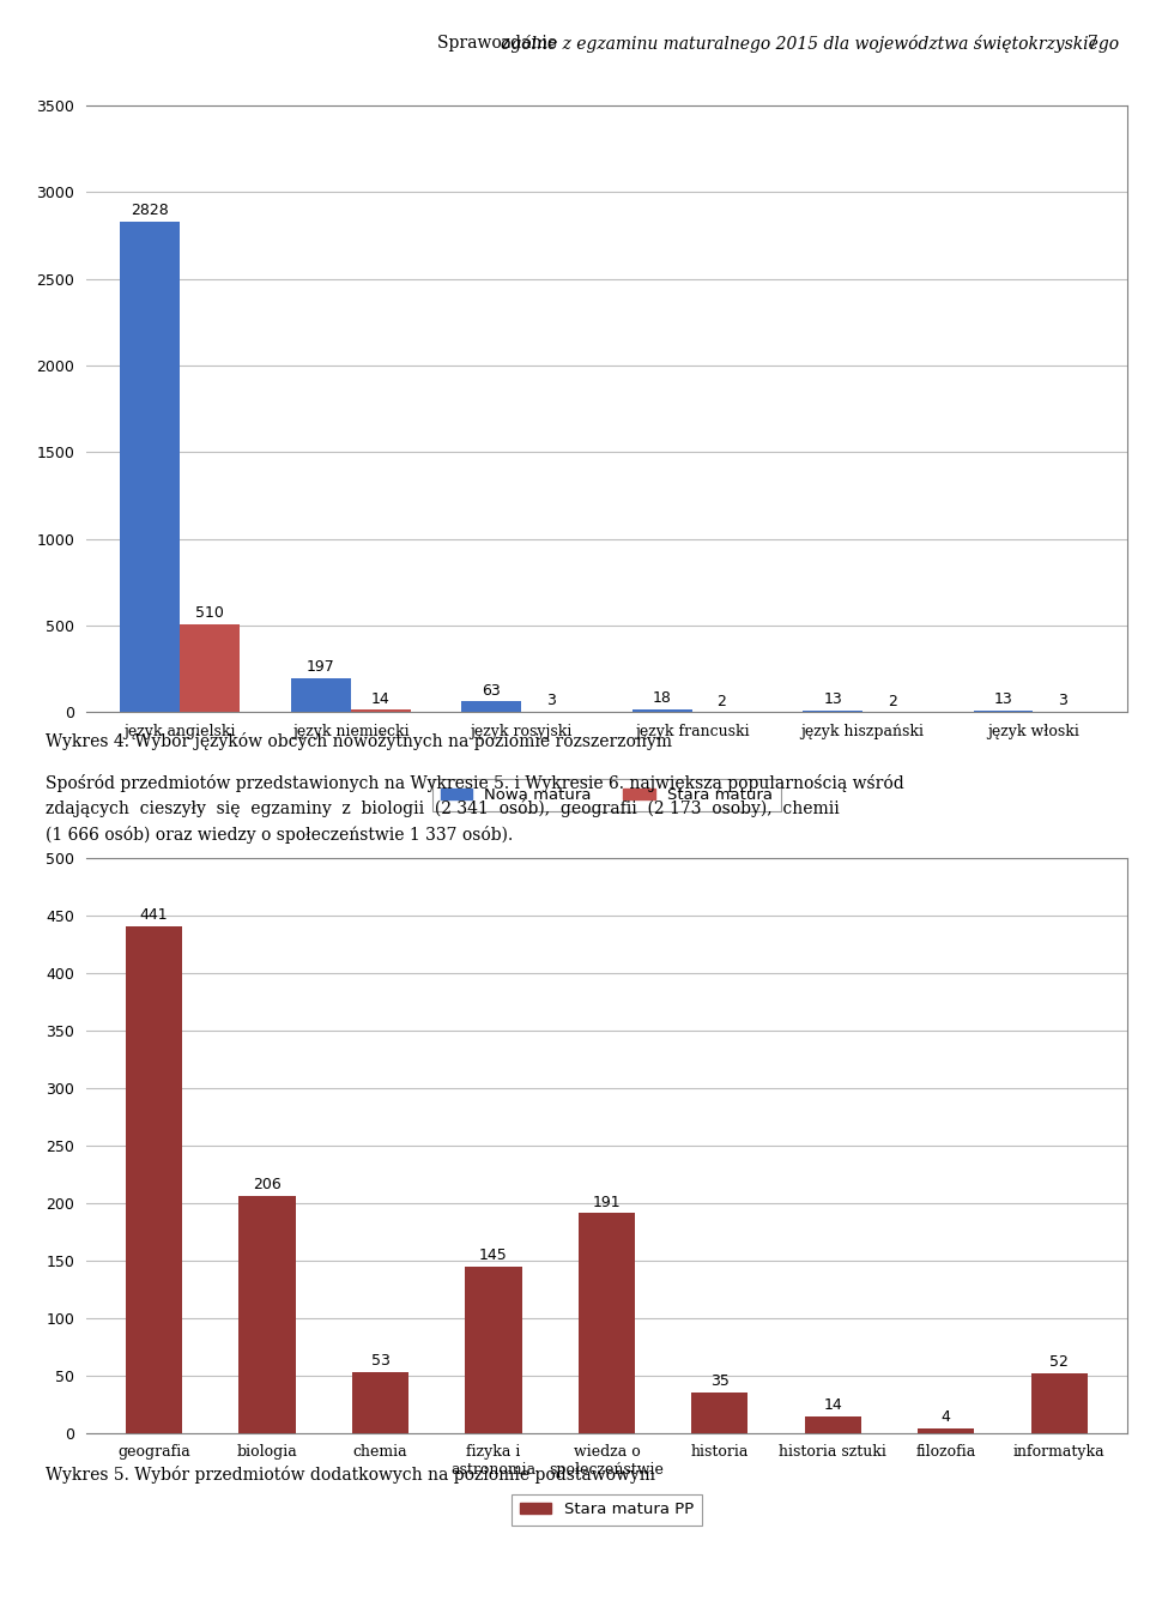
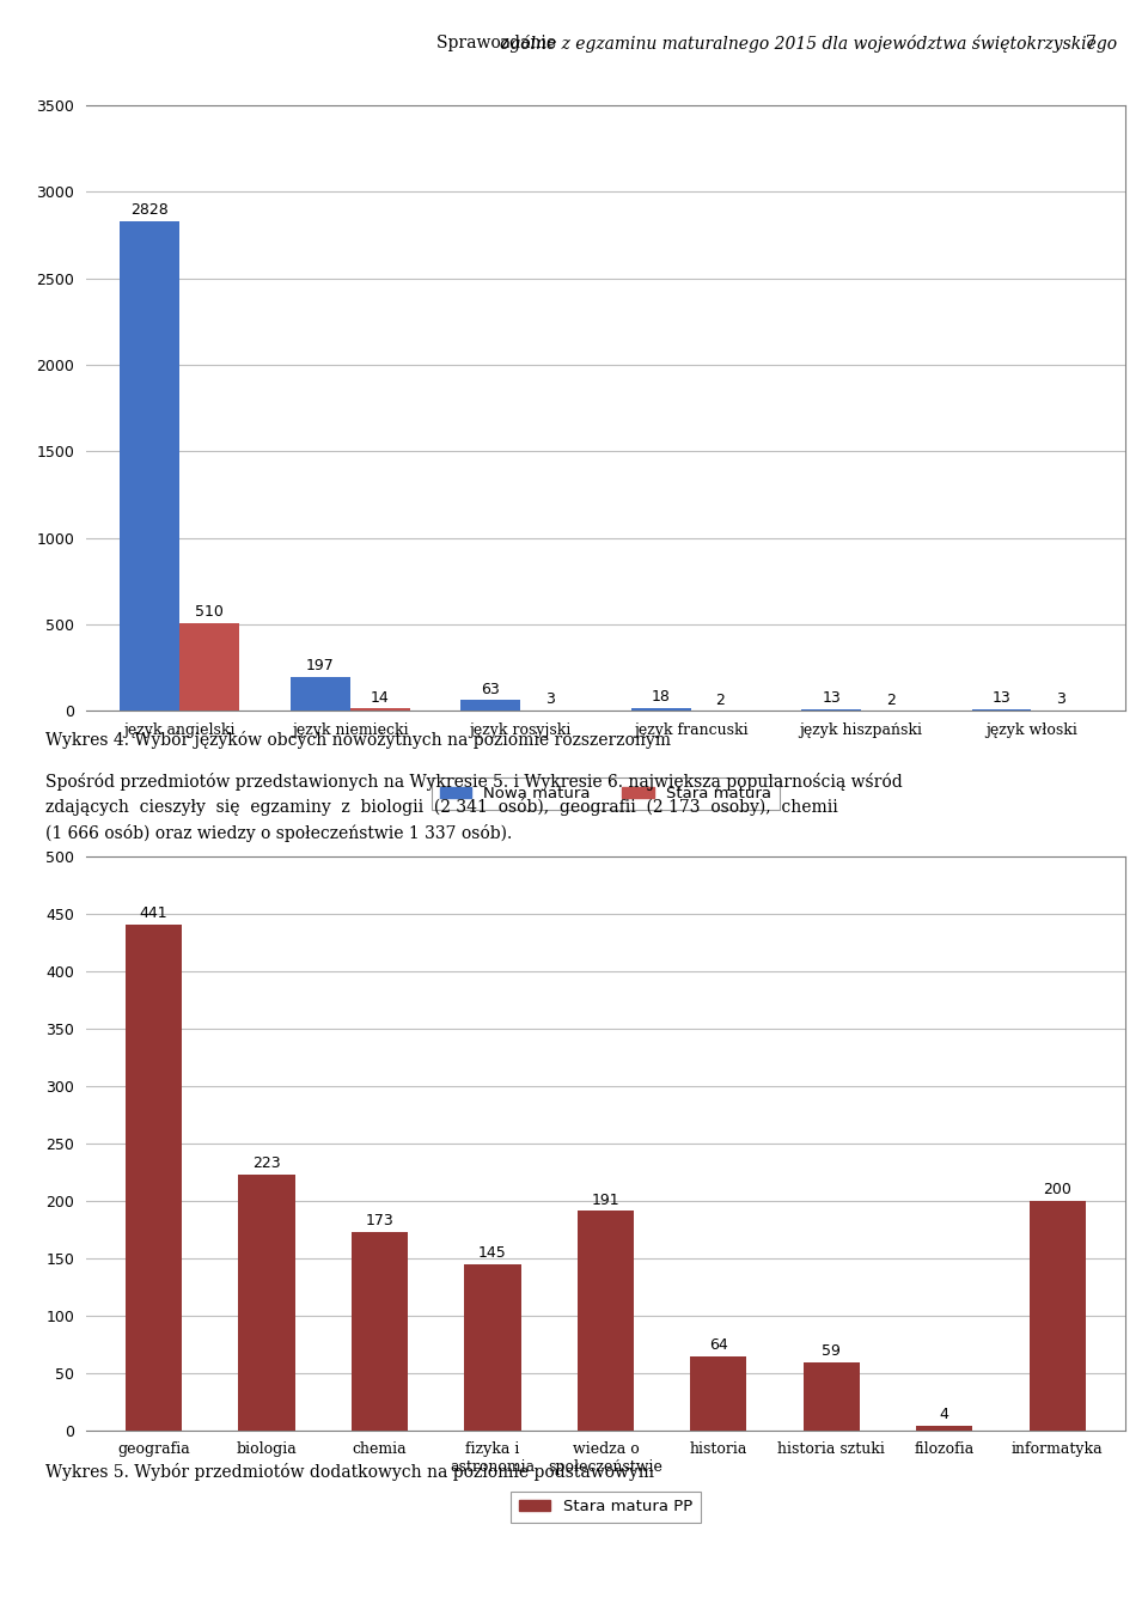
biologia: 206 -> 223
chemia: 53 -> 173
historia: 35 -> 64
historia sztuki: 14 -> 59
informatyka: 52 -> 200
